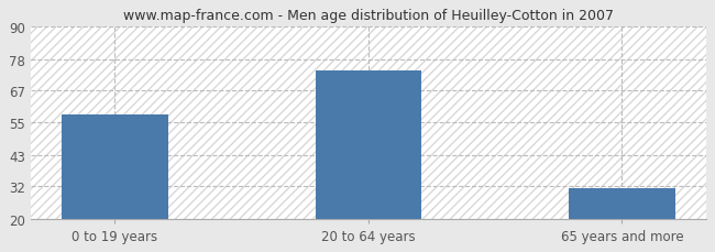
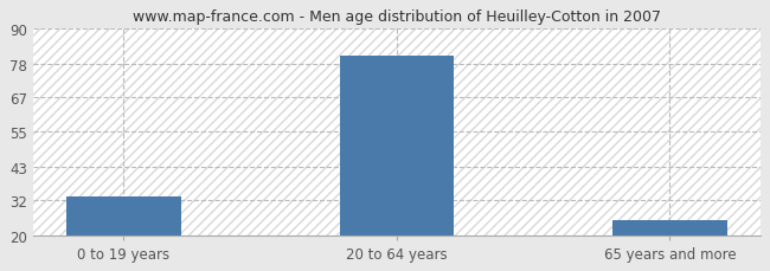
0 to 19 years: 58 -> 33
20 to 64 years: 74 -> 81
65 years and more: 31 -> 25
